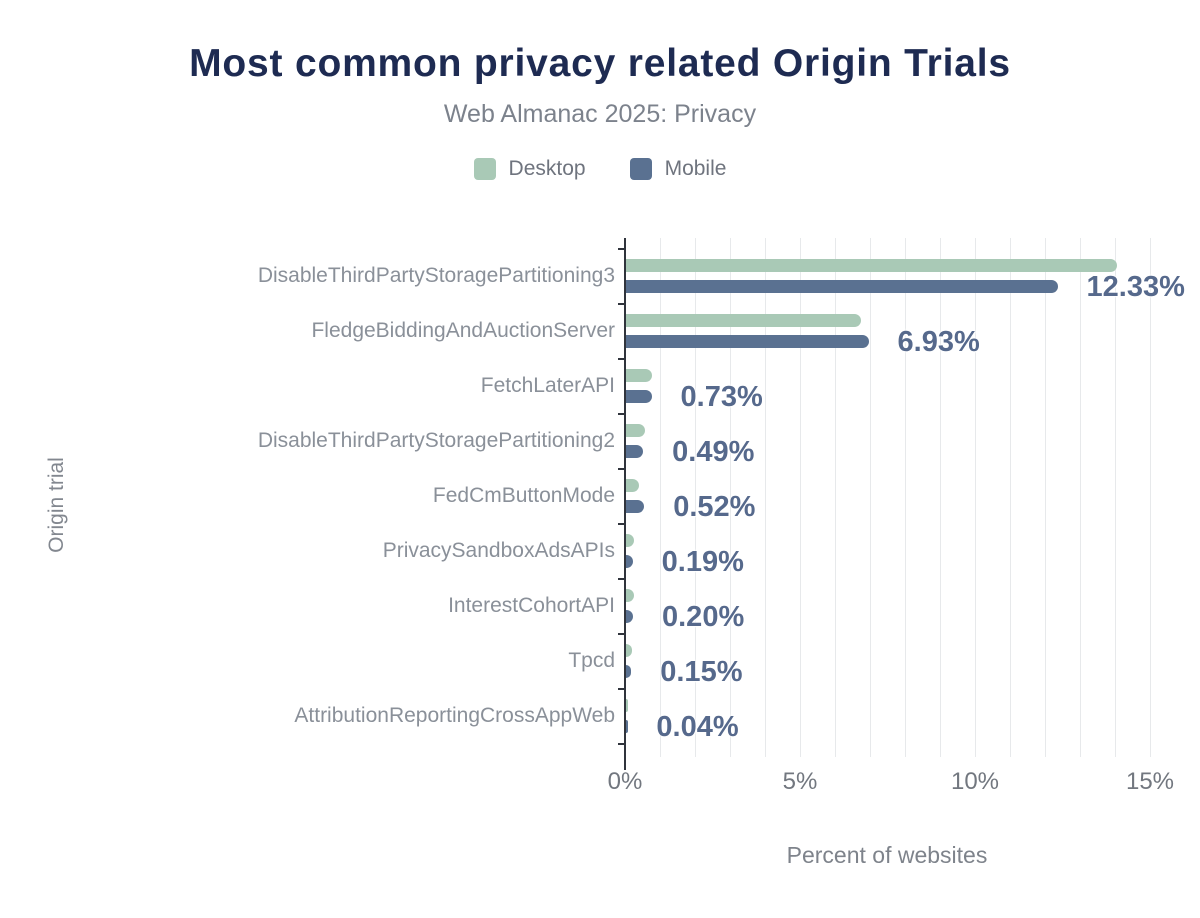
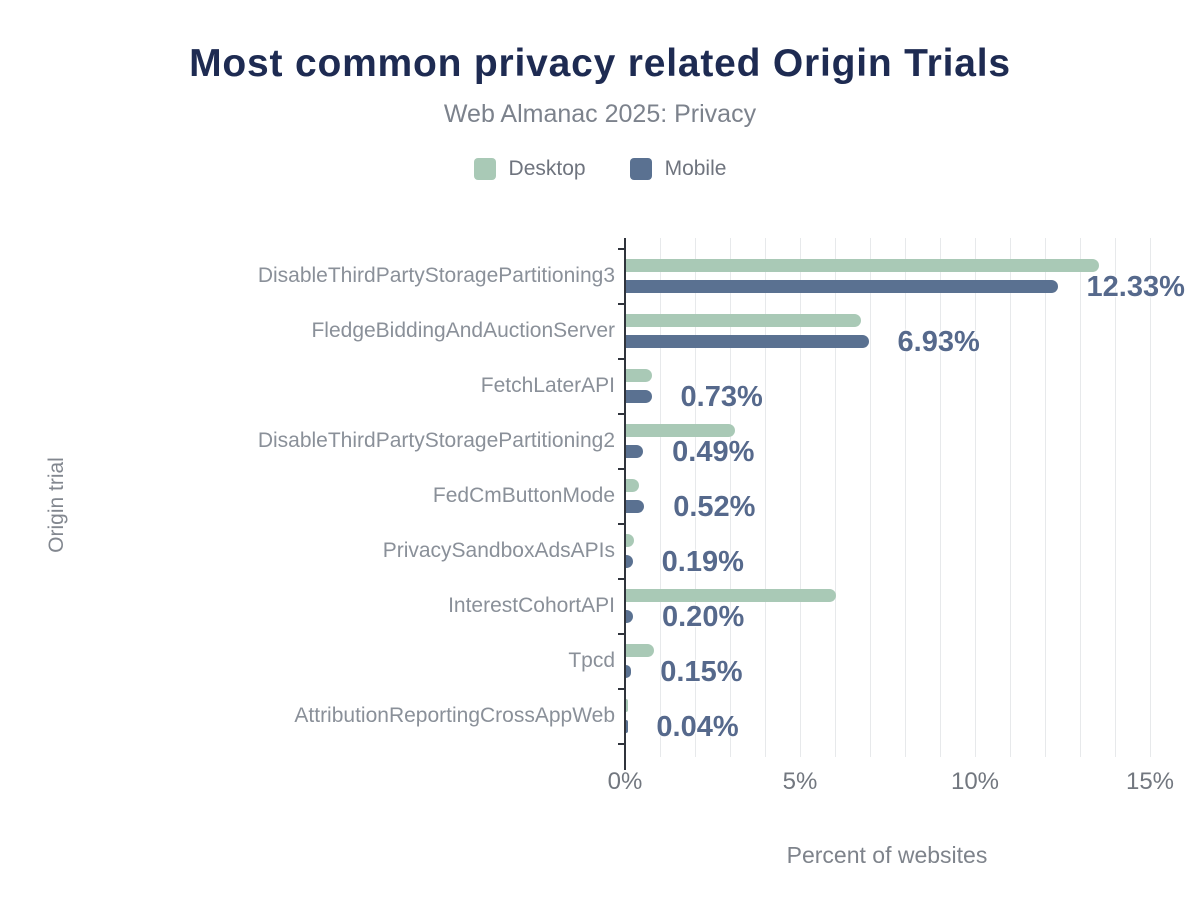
Desktop/DisableThirdPartyStoragePartitioning3: 14.0% -> 13.5%
Desktop/DisableThirdPartyStoragePartitioning2: 0.6% -> 3.1%
Desktop/InterestCohortAPI: 0.2% -> 6.0%
Desktop/Tpcd: 0.2% -> 0.8%
